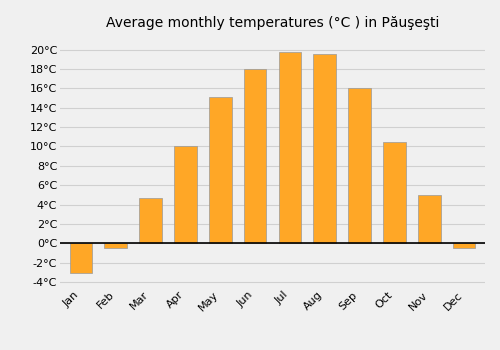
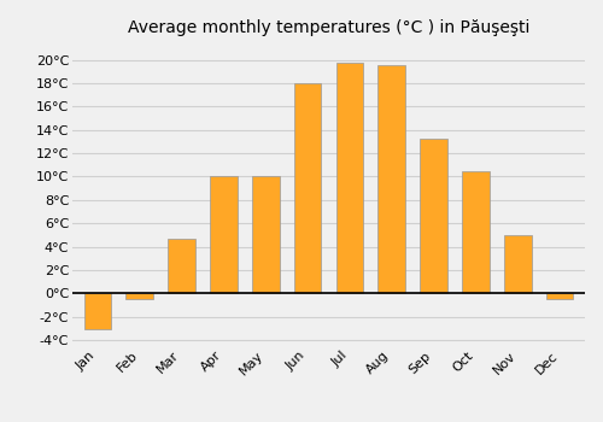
May: 15.1°C -> 10.0°C
Sep: 16.0°C -> 13.2°C
